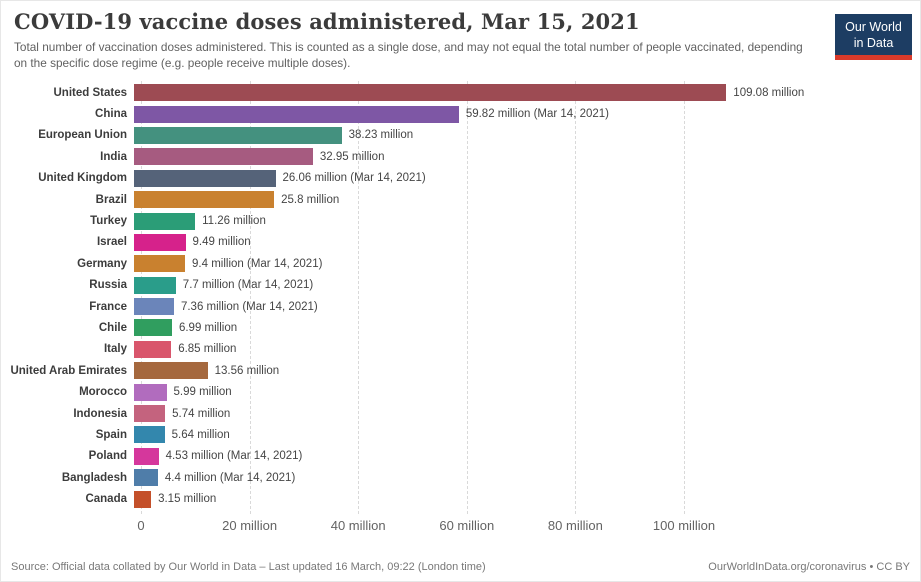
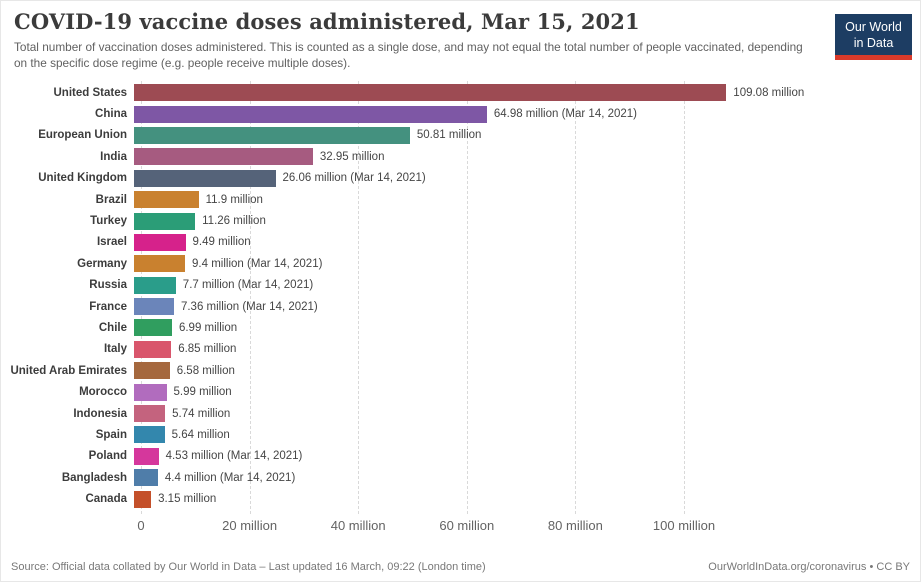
China: 59.82 -> 64.98
European Union: 38.23 -> 50.81
Brazil: 25.8 -> 11.9
United Arab Emirates: 13.56 -> 6.58
